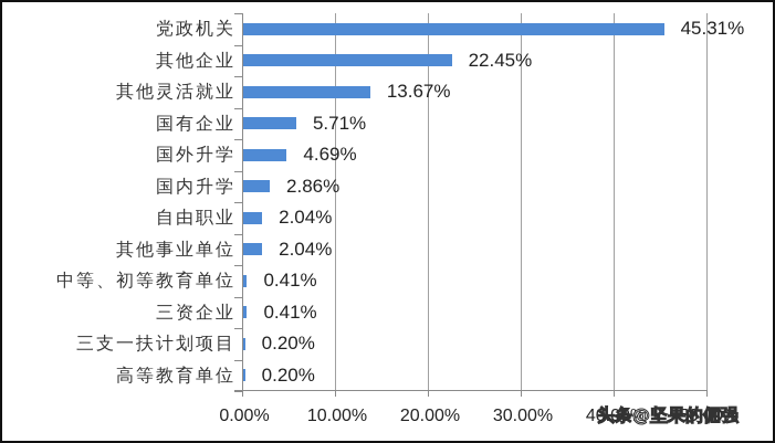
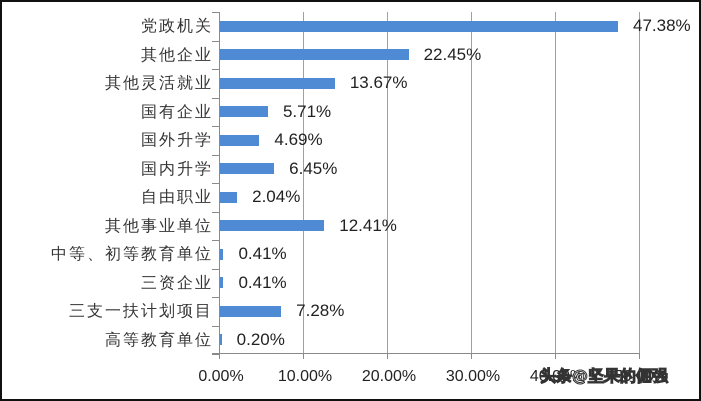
党政机关: 45.31% -> 47.38%
国内升学: 2.86% -> 6.45%
其他事业单位: 2.04% -> 12.41%
三支一扶计划项目: 0.20% -> 7.28%
